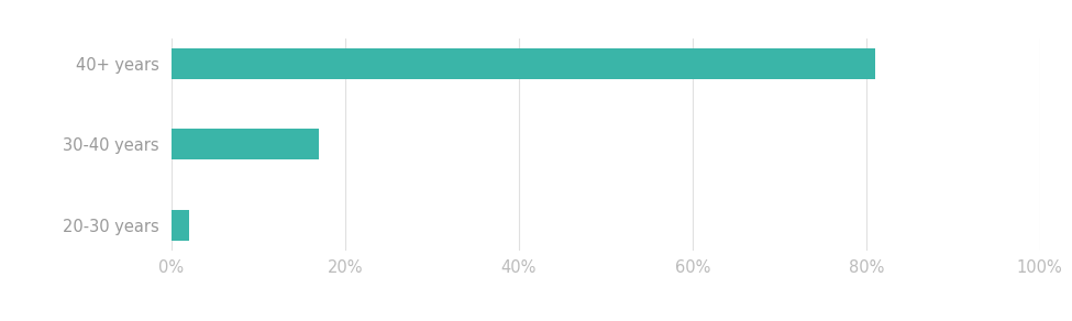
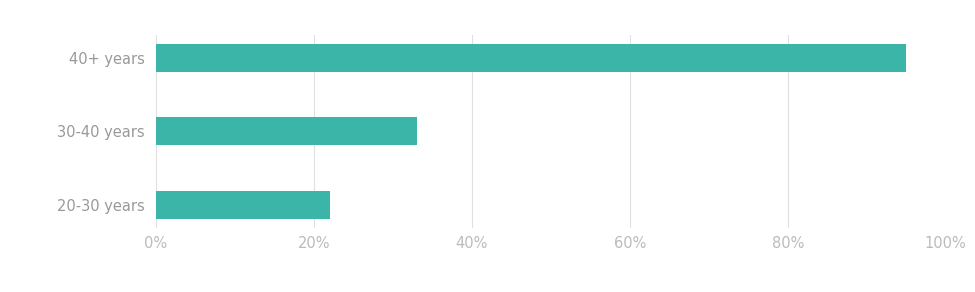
40+ years: 81% -> 95%
30-40 years: 17% -> 33%
20-30 years: 2% -> 22%
